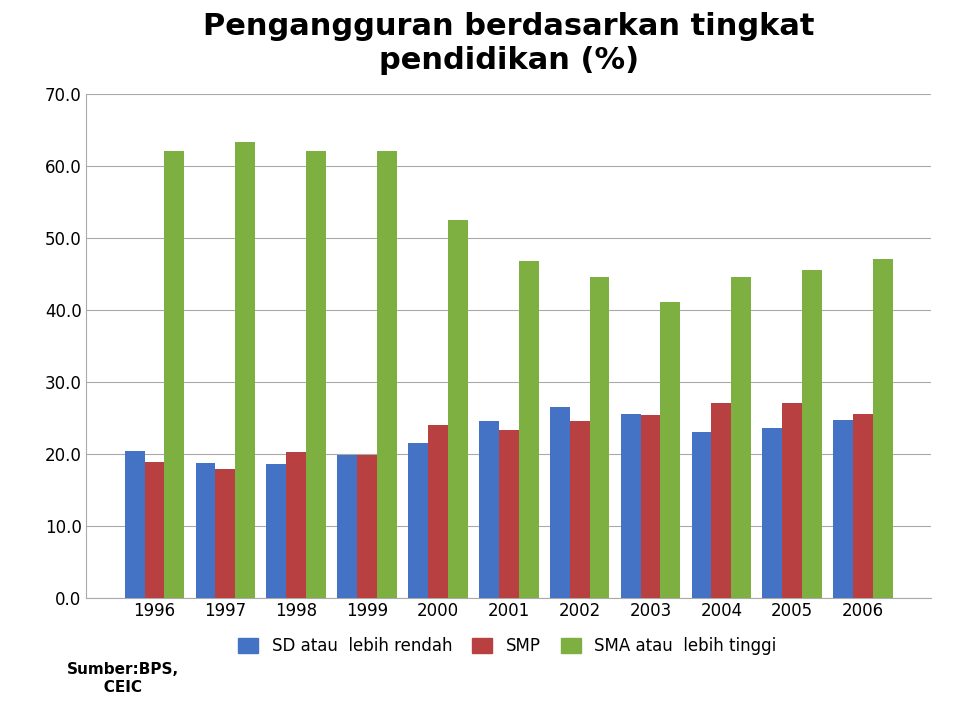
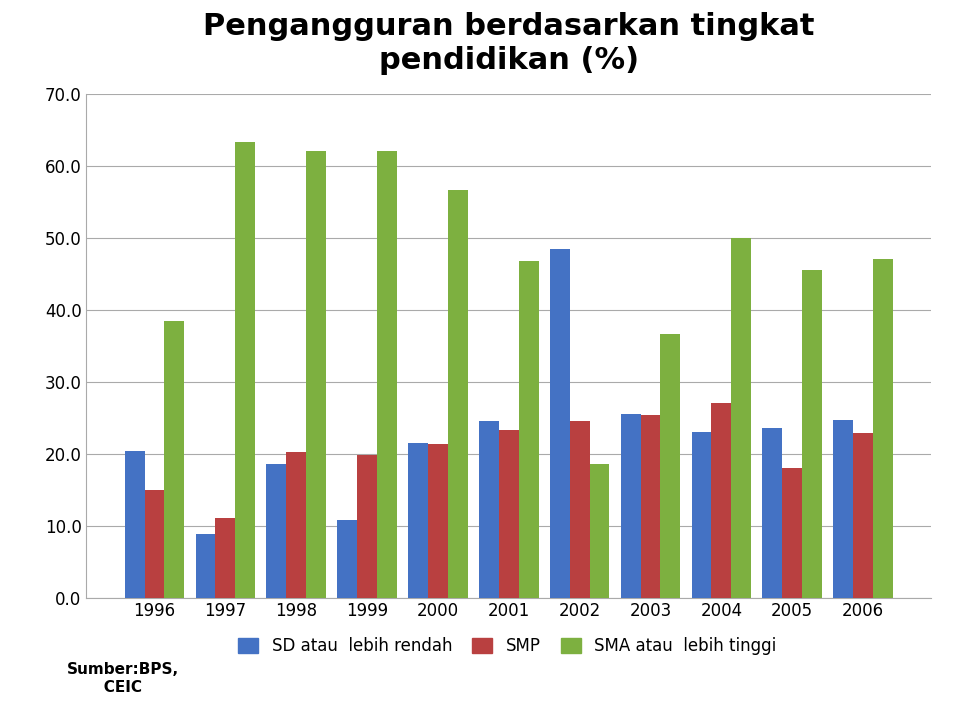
SMP/1996: 18.8 -> 15.0
SMA atau lebih tinggi/1996: 62.0 -> 38.4
SD atau lebih rendah/1997: 18.7 -> 8.8
SMP/1997: 17.8 -> 11.0
SD atau lebih rendah/1999: 19.8 -> 10.8
SMP/2000: 24.0 -> 21.4
SMA atau lebih tinggi/2000: 52.5 -> 56.6
SD atau lebih rendah/2002: 26.5 -> 48.4
SMA atau lebih tinggi/2002: 44.5 -> 18.6
SMA atau lebih tinggi/2003: 41.0 -> 36.6
SMA atau lebih tinggi/2004: 44.5 -> 50.0
SMP/2005: 27.0 -> 18.0
SMP/2006: 25.5 -> 22.8
